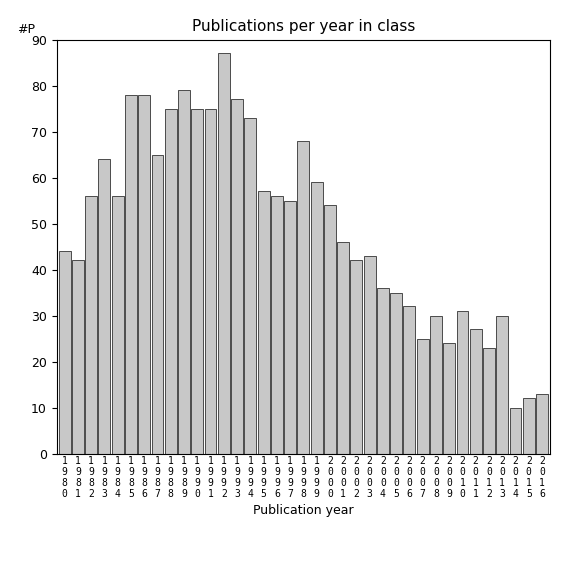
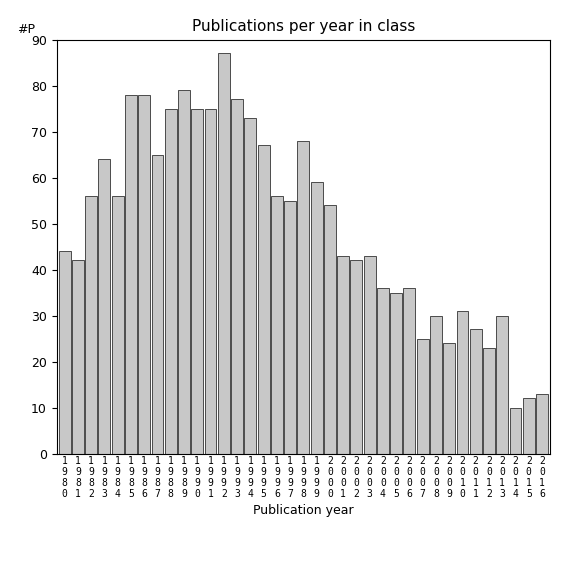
1 9 9 5: 57 -> 67
2 0 0 1: 46 -> 43
2 0 0 6: 32 -> 36
